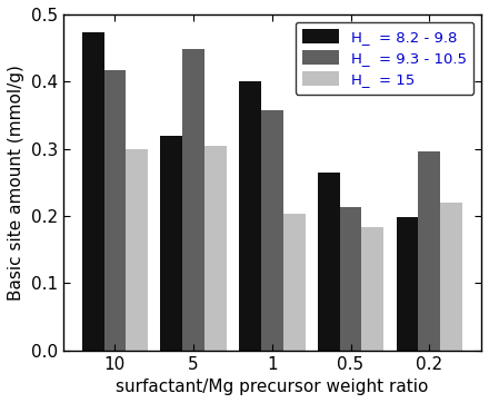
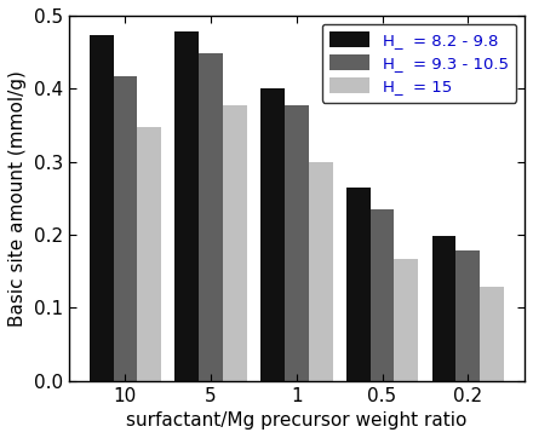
H_ = 15/10: 0.300 -> 0.348
H_ = 8.2 - 9.8/5: 0.320 -> 0.478
H_ = 15/5: 0.304 -> 0.377
H_ = 9.3 - 10.5/1: 0.358 -> 0.378
H_ = 15/1: 0.204 -> 0.300
H_ = 9.3 - 10.5/0.5: 0.214 -> 0.235
H_ = 15/0.5: 0.184 -> 0.167
H_ = 9.3 - 10.5/0.2: 0.296 -> 0.178
H_ = 15/0.2: 0.220 -> 0.128
